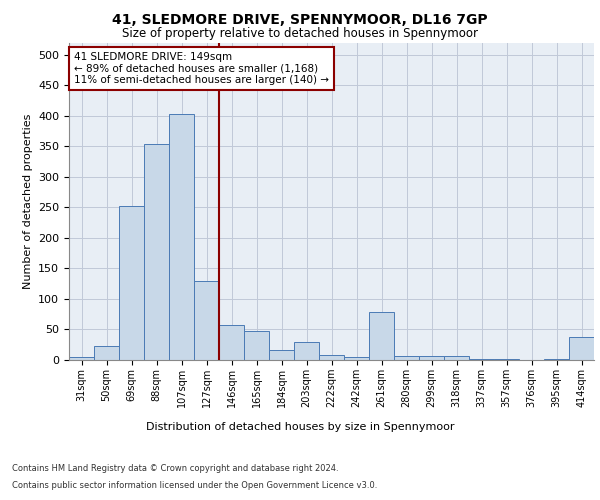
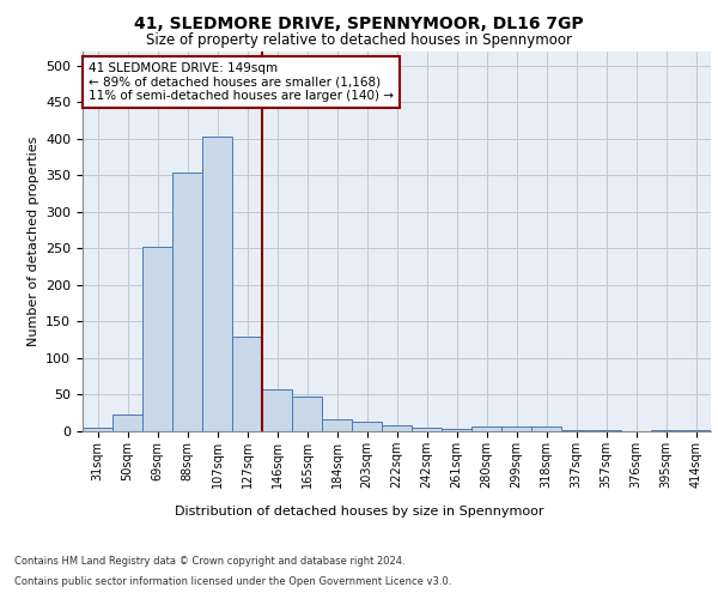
203sqm: 30 -> 13
261sqm: 78 -> 4
414sqm: 38 -> 2
